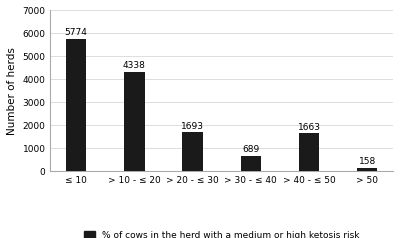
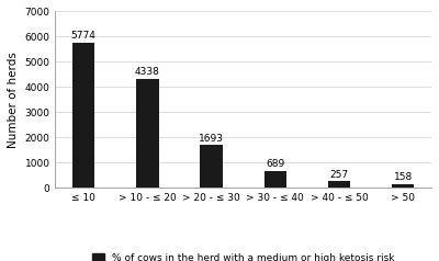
> 40 - ≤ 50: 1663 -> 257
